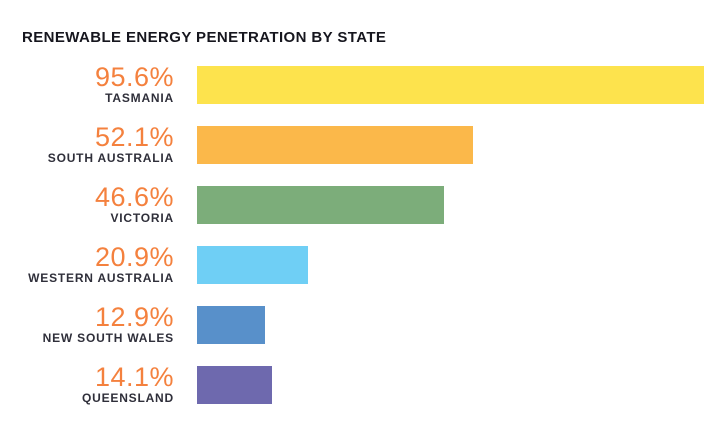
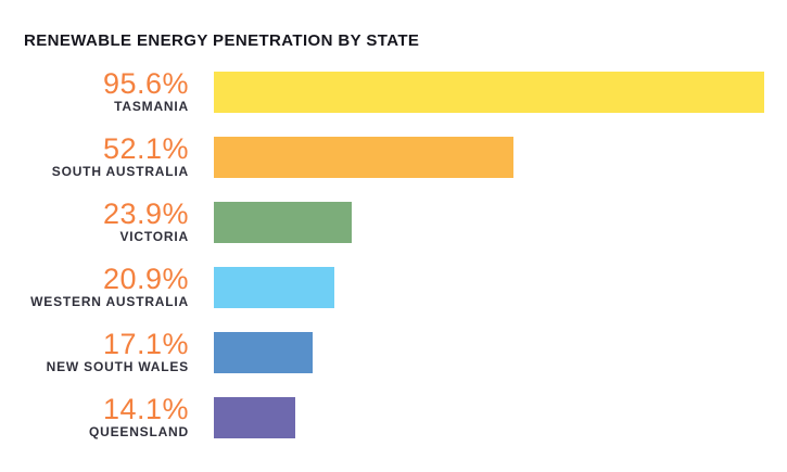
VICTORIA: 46.6% -> 23.9%
NEW SOUTH WALES: 12.9% -> 17.1%
